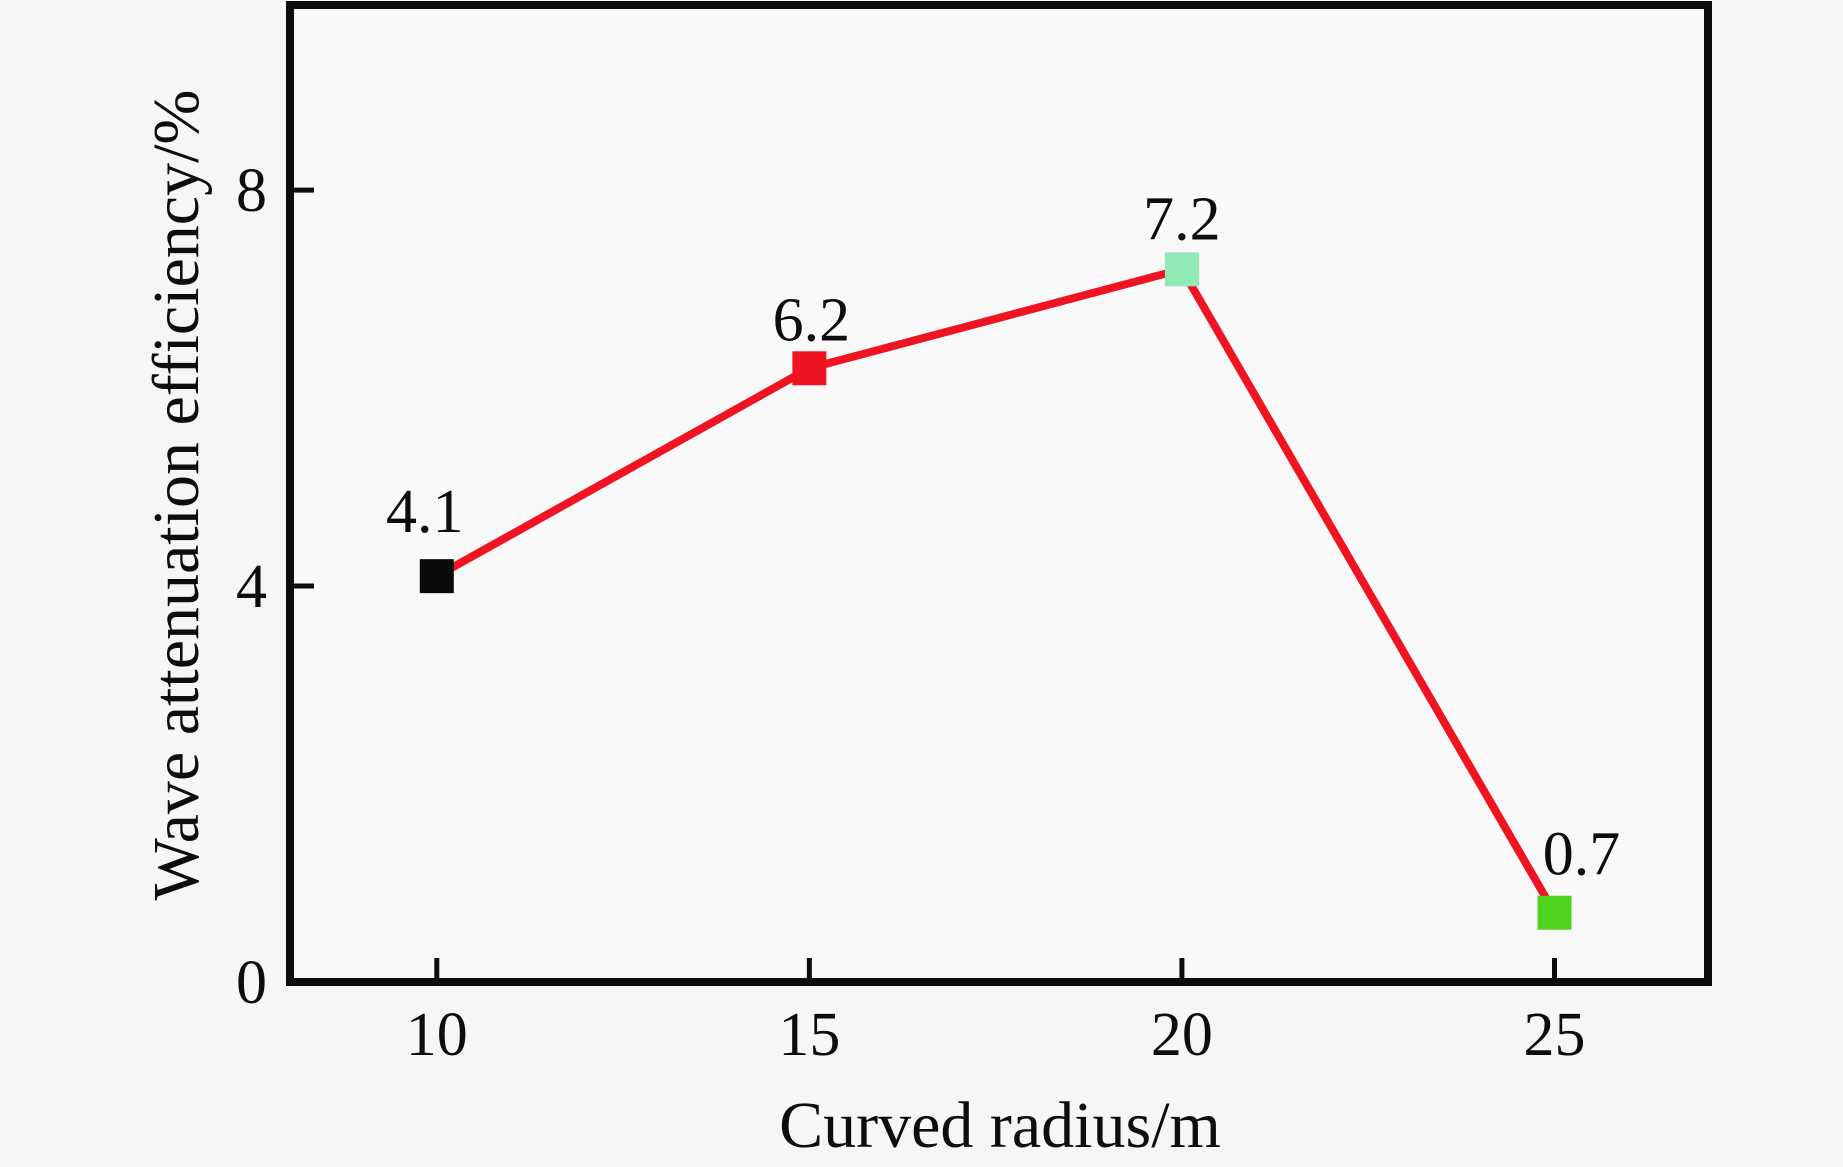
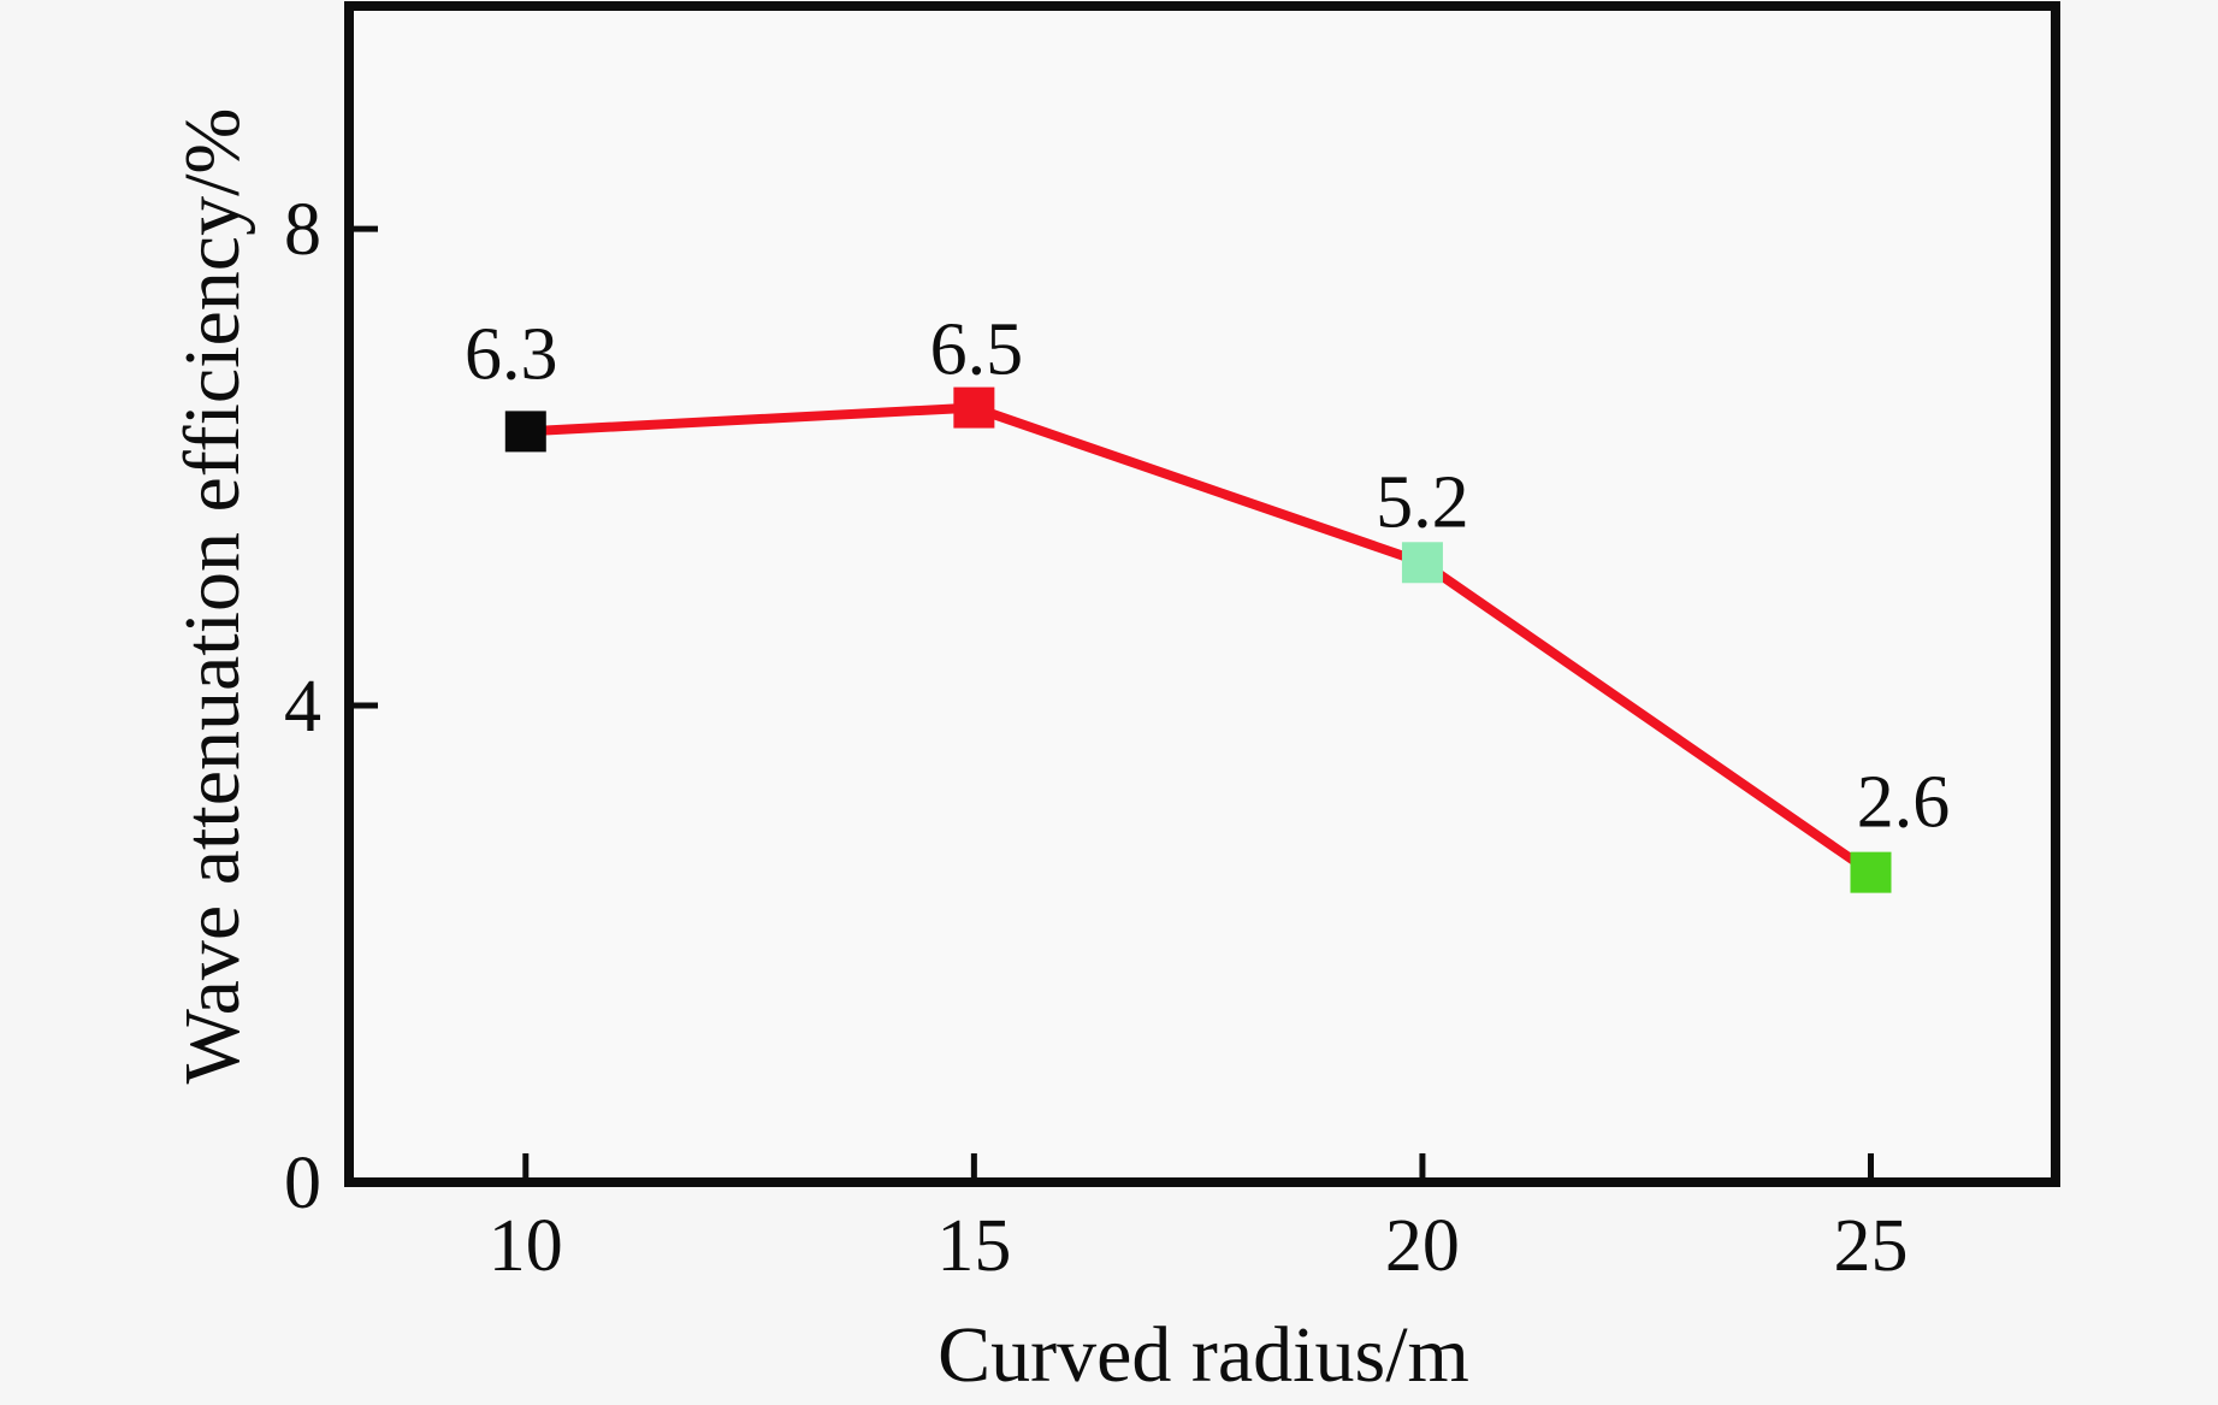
10: 4.1 -> 6.3
15: 6.2 -> 6.5
20: 7.2 -> 5.2
25: 0.7 -> 2.6
